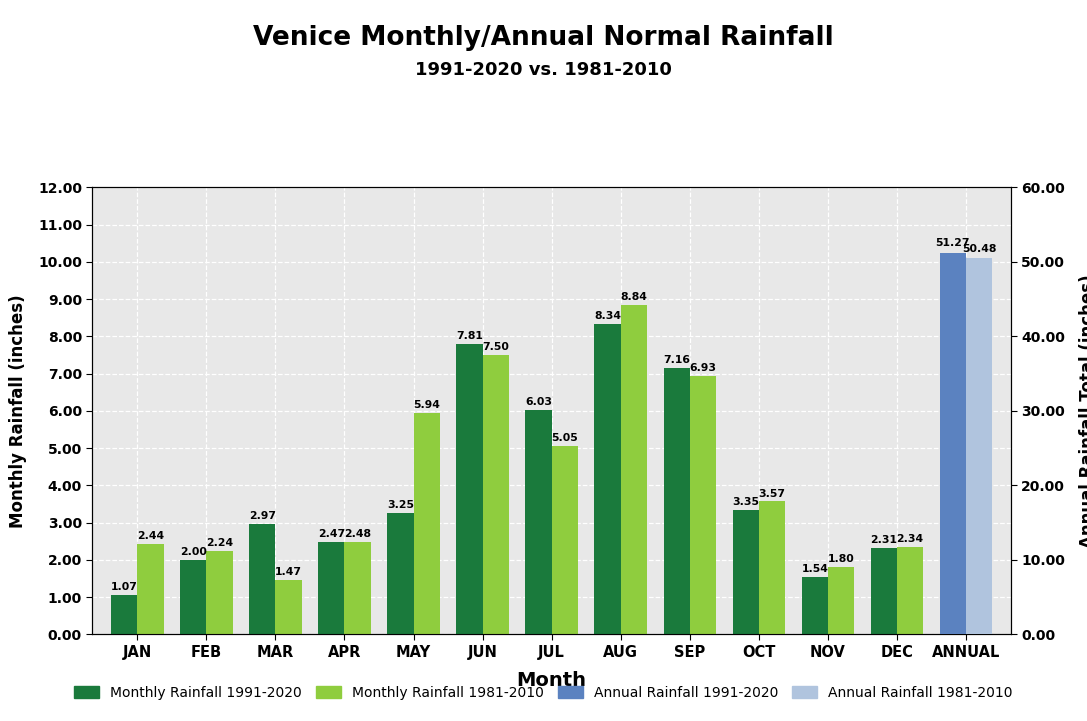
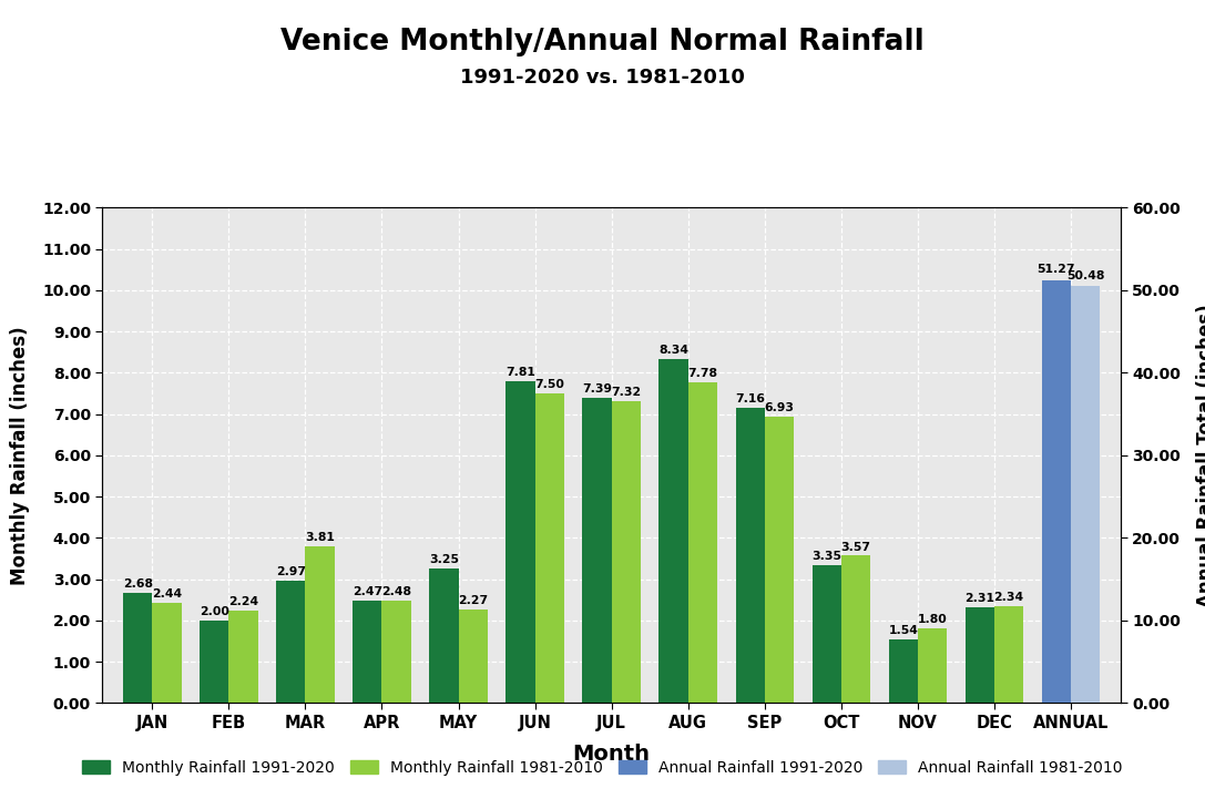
Monthly Rainfall 1991-2020/JAN: 1.07 -> 2.68
Monthly Rainfall 1981-2010/MAR: 1.47 -> 3.81
Monthly Rainfall 1981-2010/MAY: 5.94 -> 2.27
Monthly Rainfall 1991-2020/JUL: 6.03 -> 7.39
Monthly Rainfall 1981-2010/JUL: 5.05 -> 7.32
Monthly Rainfall 1981-2010/AUG: 8.84 -> 7.78
